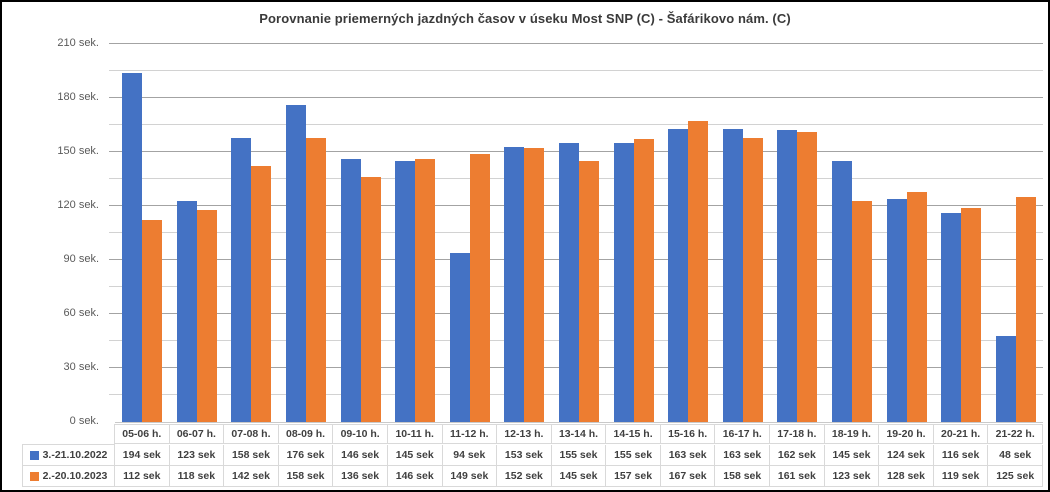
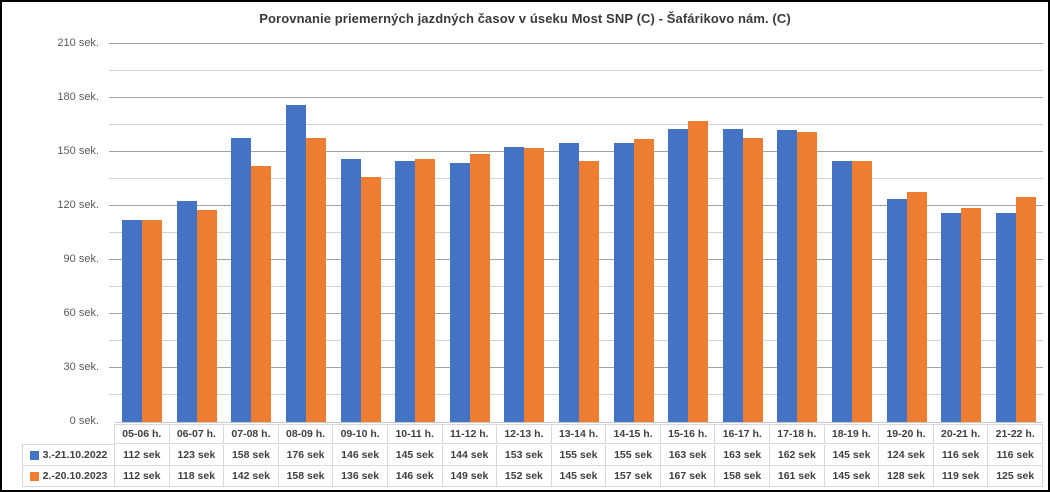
3.-21.10.2022/05-06 h.: 194 -> 112
3.-21.10.2022/11-12 h.: 94 -> 144
2.-20.10.2023/18-19 h.: 123 -> 145
3.-21.10.2022/21-22 h.: 48 -> 116
